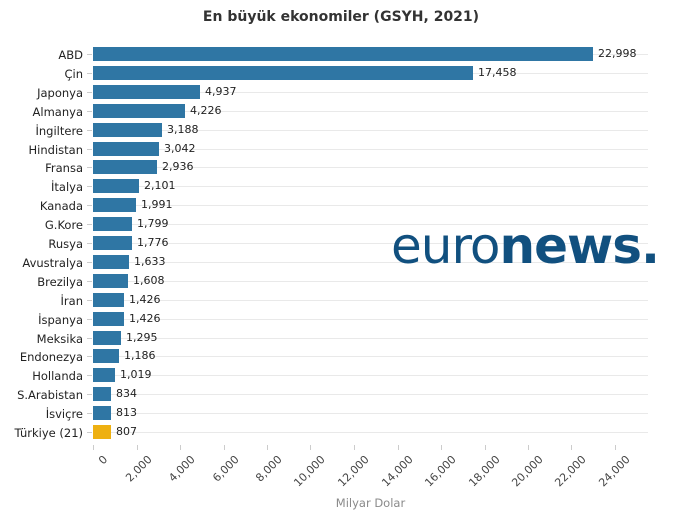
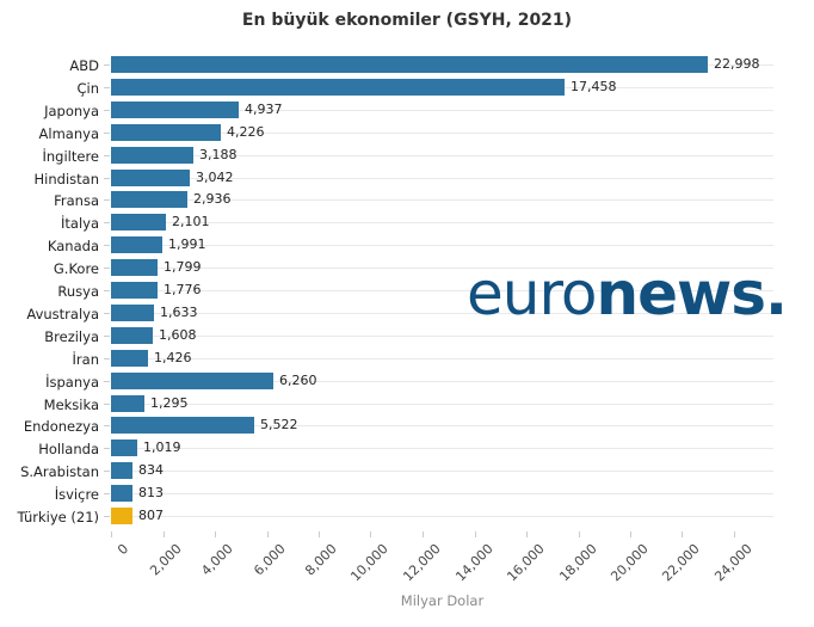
İspanya: 1,426 -> 6,260
Endonezya: 1,186 -> 5,522
